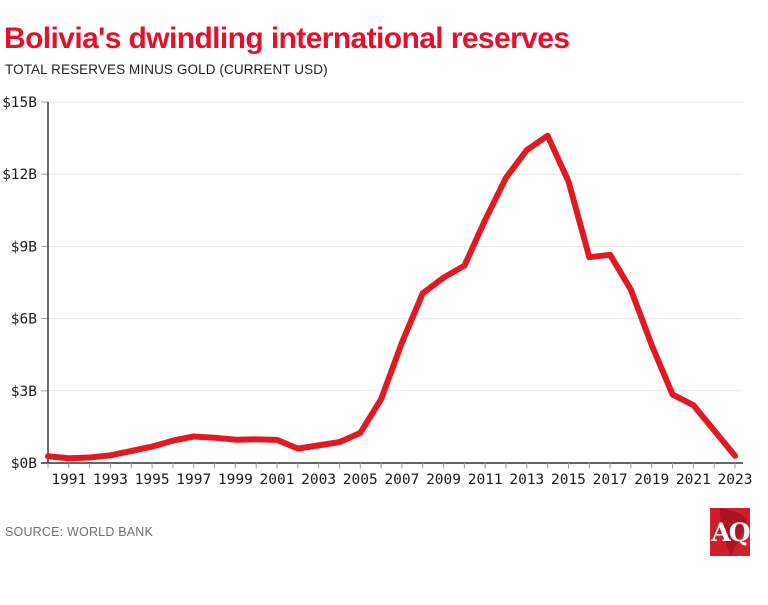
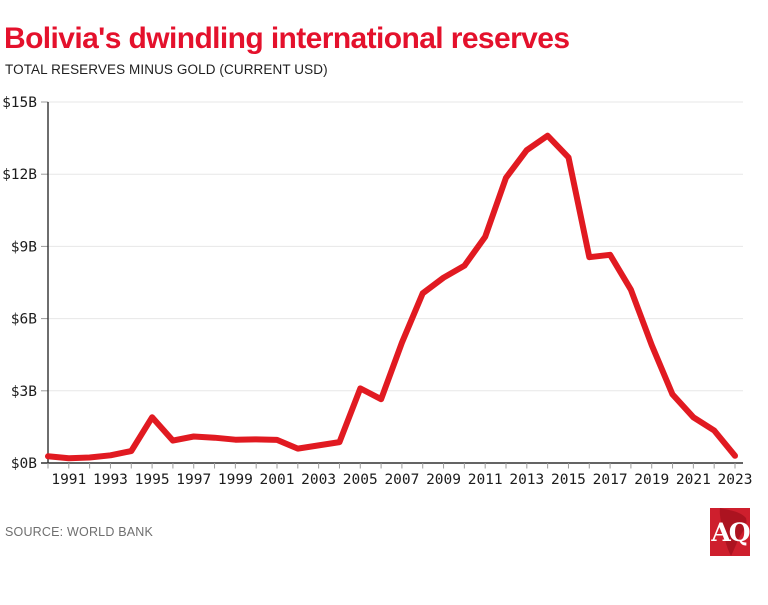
1995: $0.7B -> $1.9B
2005: $1.2B -> $3.1B
2011: $10.1B -> $9.4B
2015: $11.7B -> $12.7B
2021: $2.4B -> $1.9B
